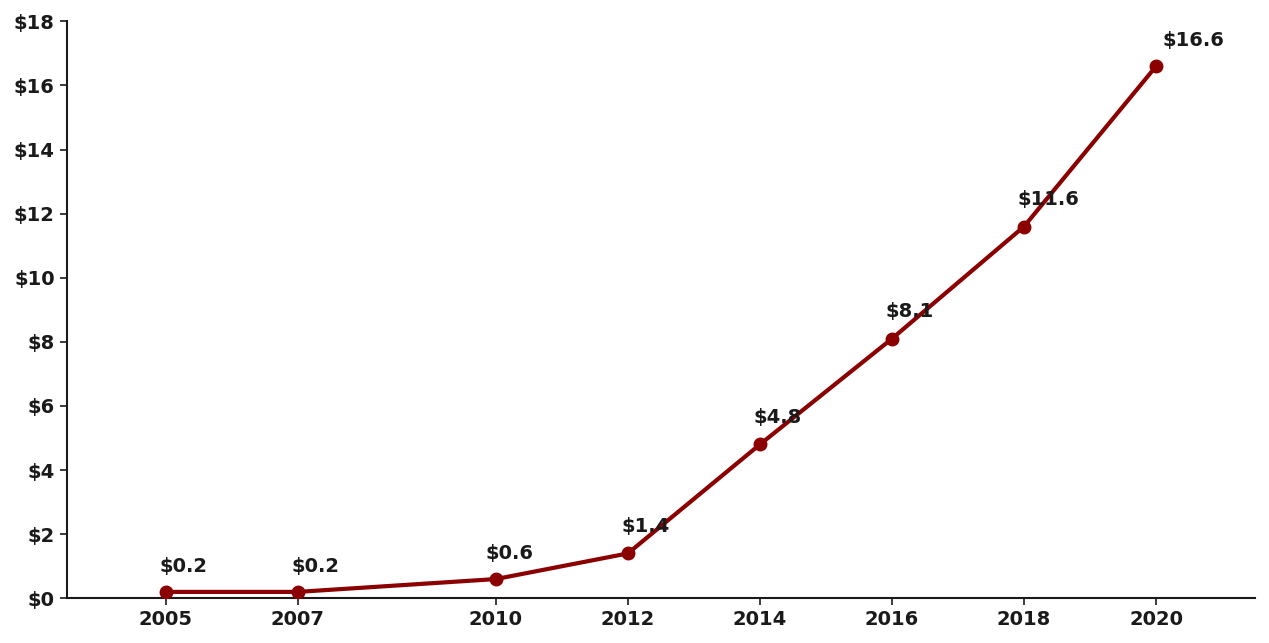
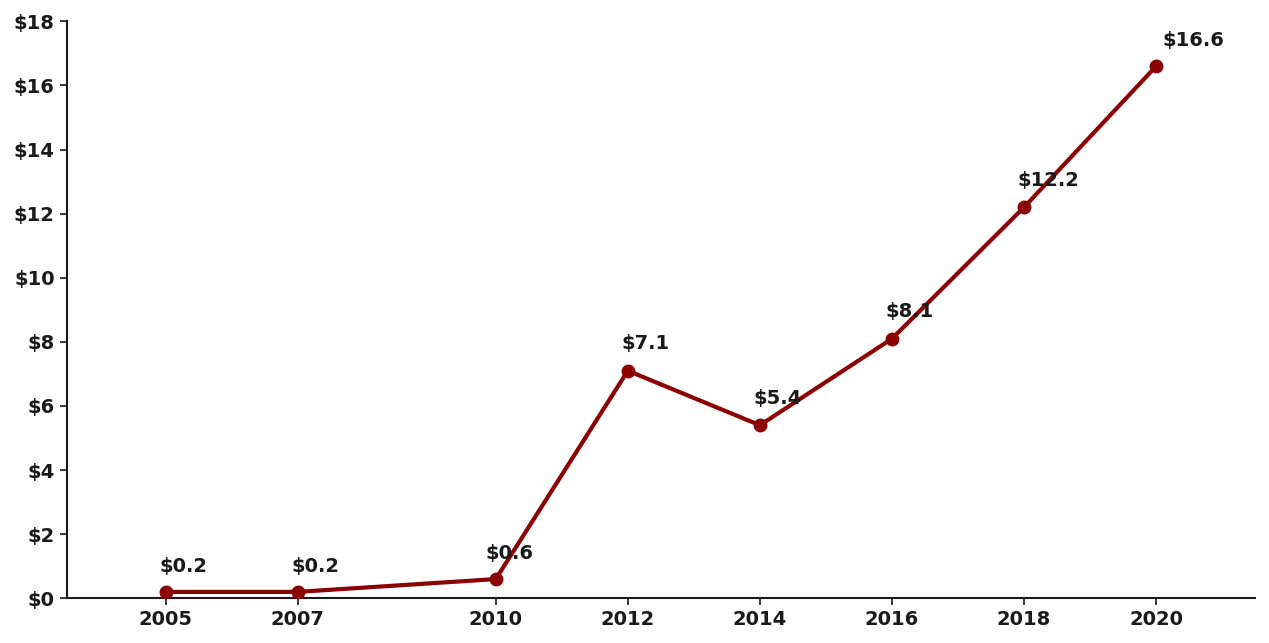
2012: $1.4 -> $7.1
2014: $4.8 -> $5.4
2018: $11.6 -> $12.2
